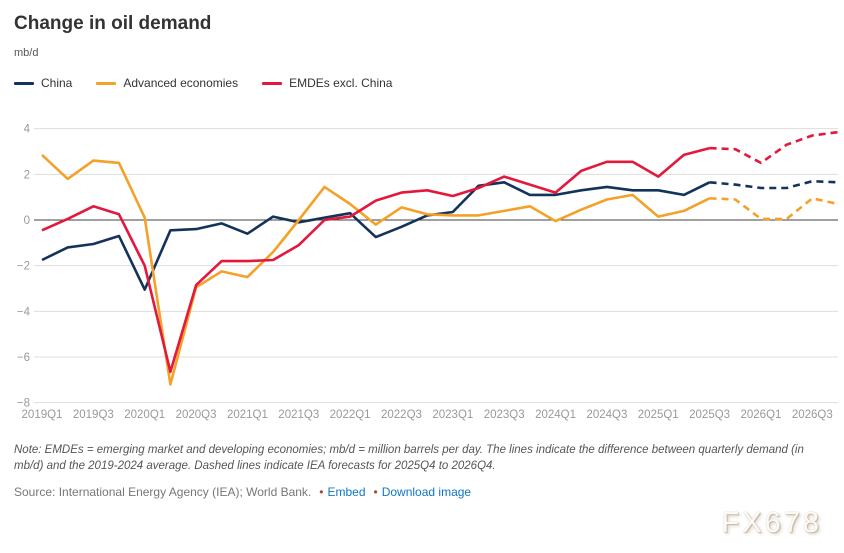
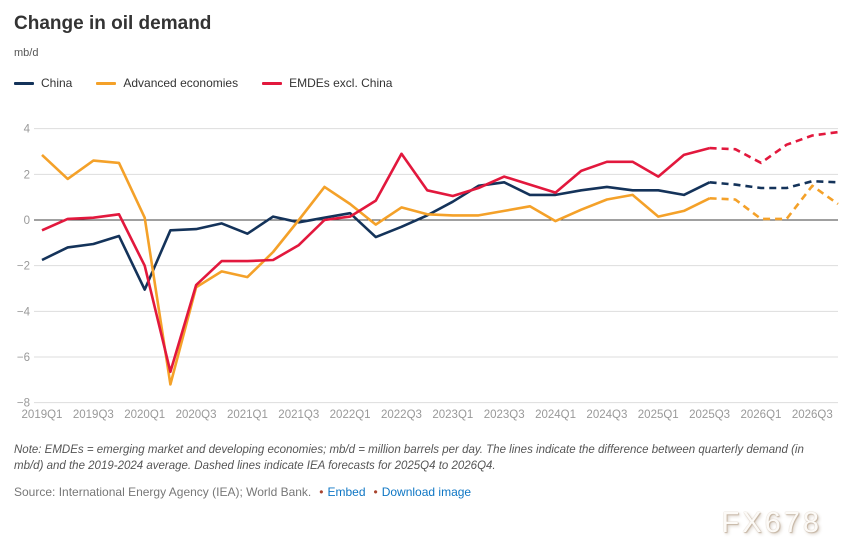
EMDEs excl. China/2019Q3: 0.6 -> 0.1
EMDEs excl. China/2022Q3: 1.2 -> 2.9
China/2023Q1: 0.3 -> 0.8
Advanced economies/2026Q3: 0.9 -> 1.5
